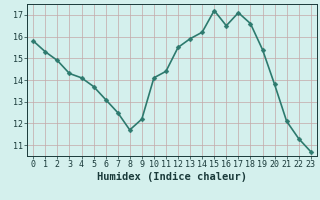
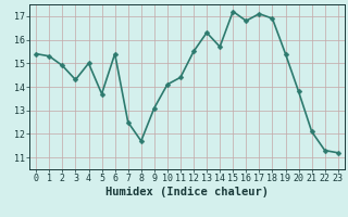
0: 15.8 -> 15.4
4: 14.1 -> 15.0
6: 13.1 -> 15.4
9: 12.2 -> 13.1
13: 15.9 -> 16.3
14: 16.2 -> 15.7
16: 16.5 -> 16.8
18: 16.6 -> 16.9
23: 10.7 -> 11.2
